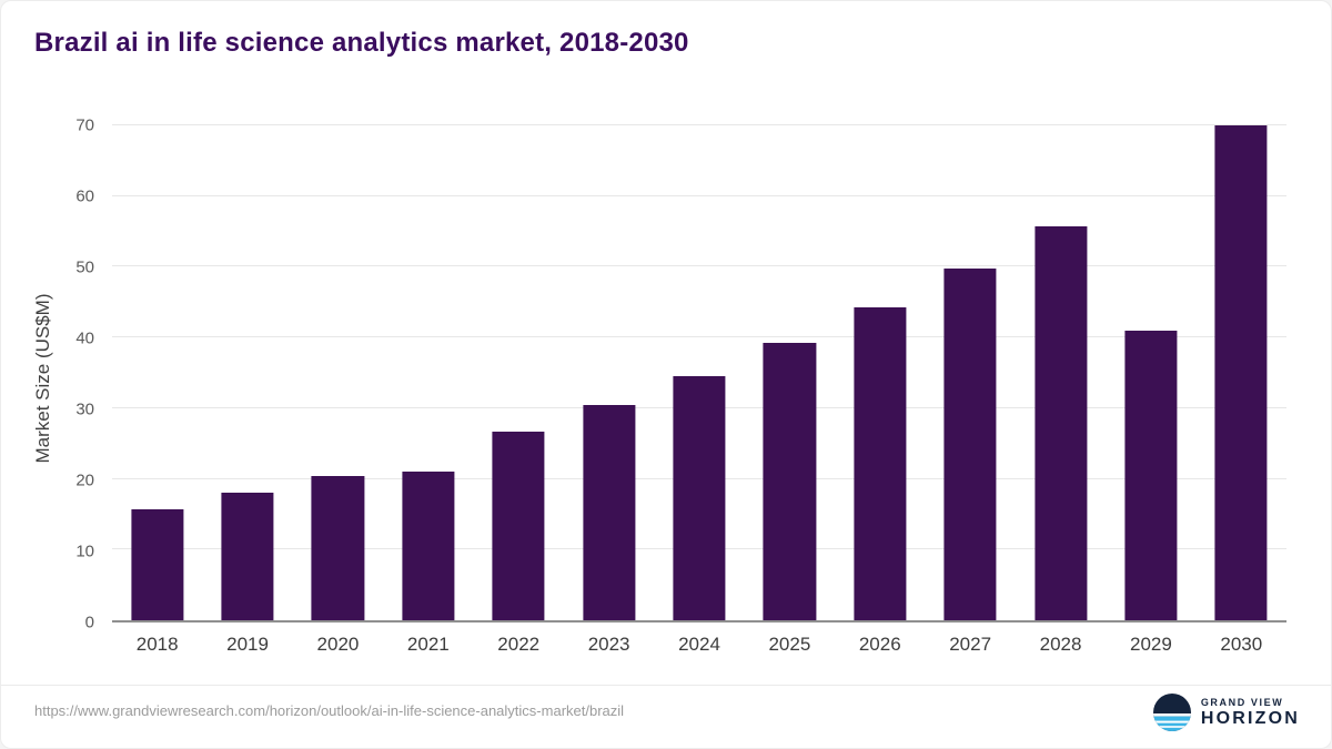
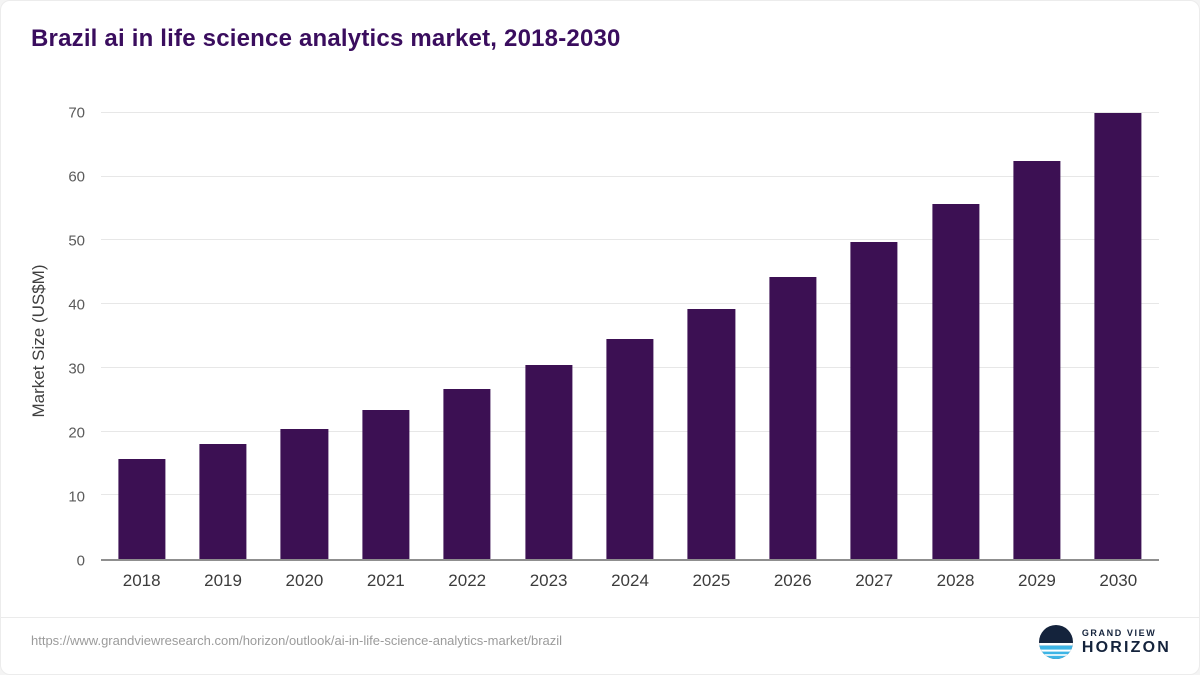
2021: 21 -> 23
2029: 41 -> 62
